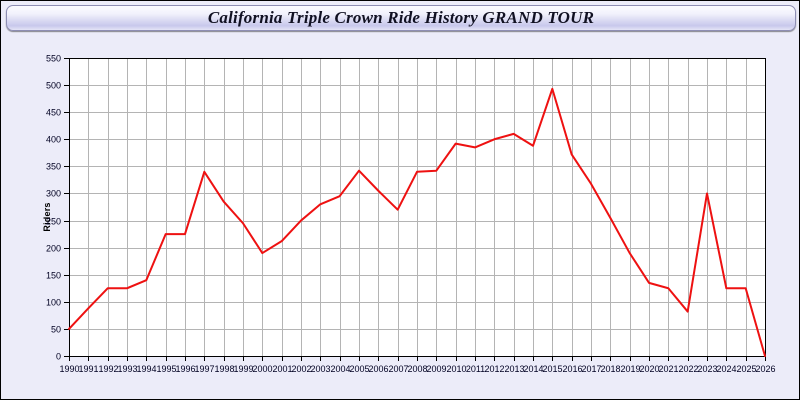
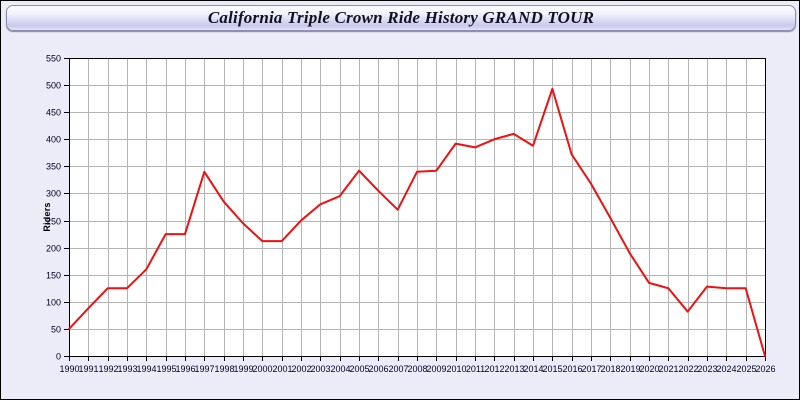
1994: 140 -> 160
2000: 190 -> 210
2023: 300 -> 130
